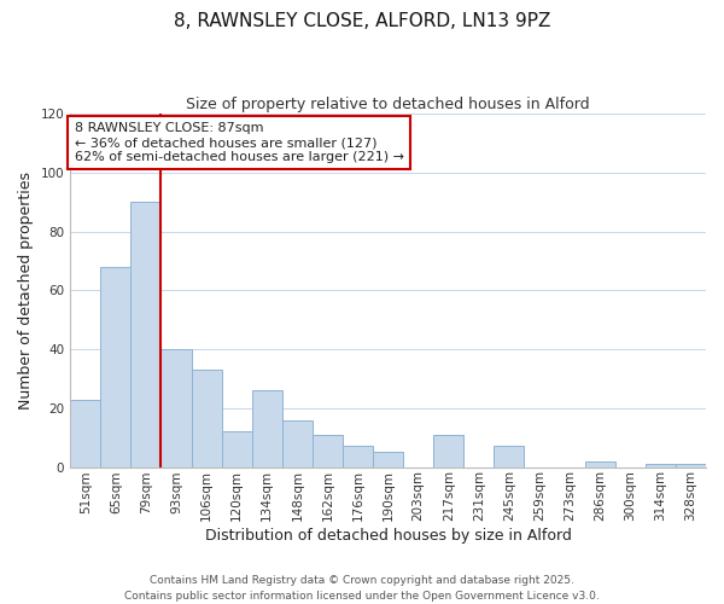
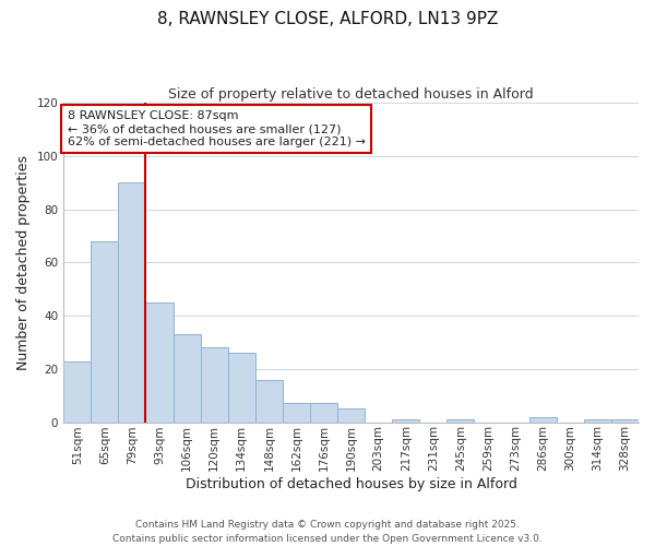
93sqm: 40 -> 45
120sqm: 12 -> 28
162sqm: 11 -> 7
217sqm: 11 -> 1
245sqm: 7 -> 1
